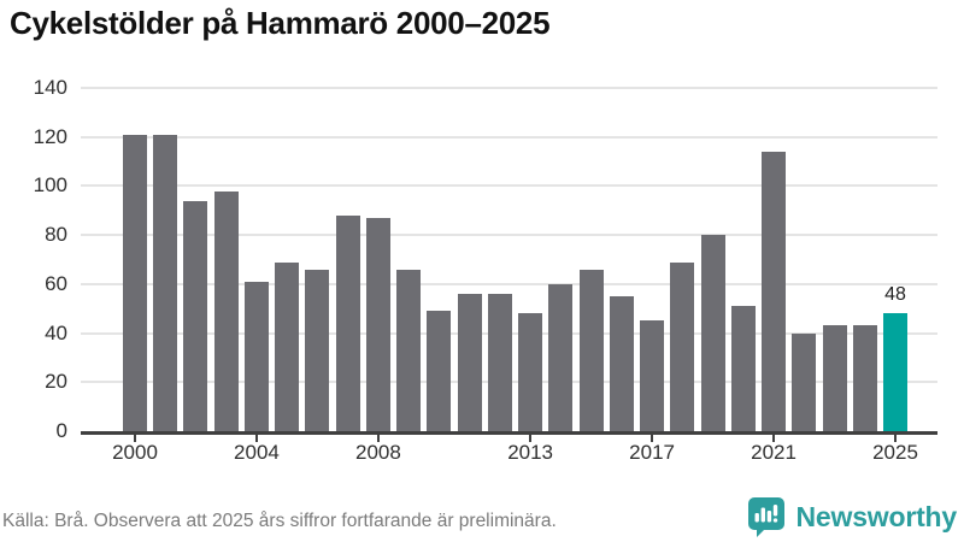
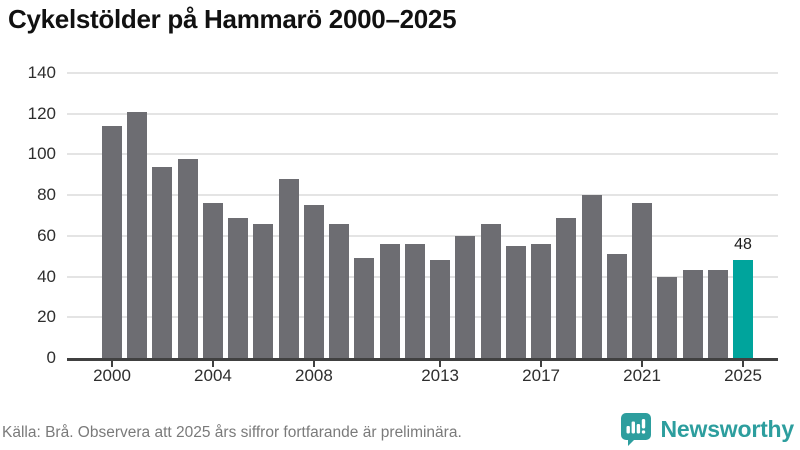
2000: 121 -> 114
2004: 61 -> 76
2008: 87 -> 75
2017: 45 -> 56
2021: 114 -> 76
